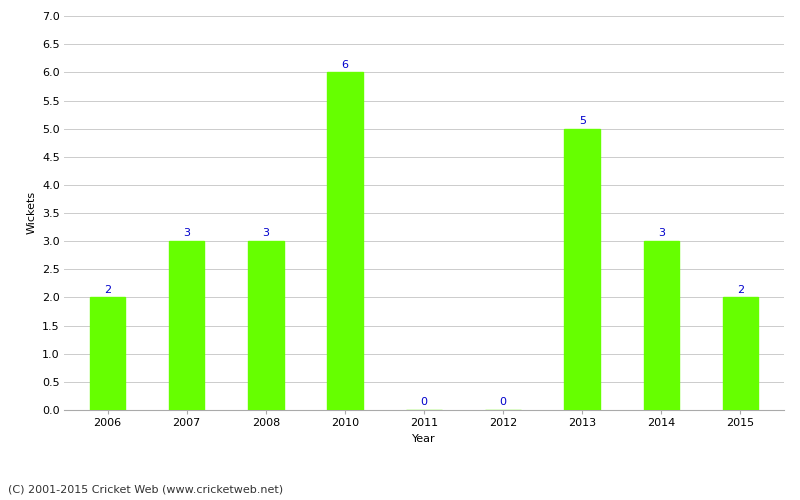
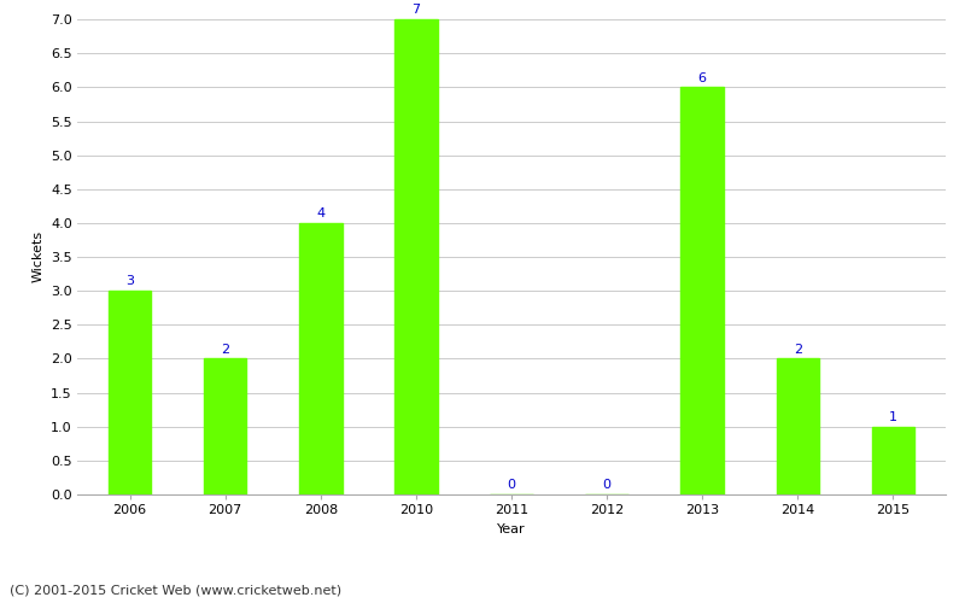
2006: 2 -> 3
2007: 3 -> 2
2008: 3 -> 4
2010: 6 -> 7
2013: 5 -> 6
2014: 3 -> 2
2015: 2 -> 1
